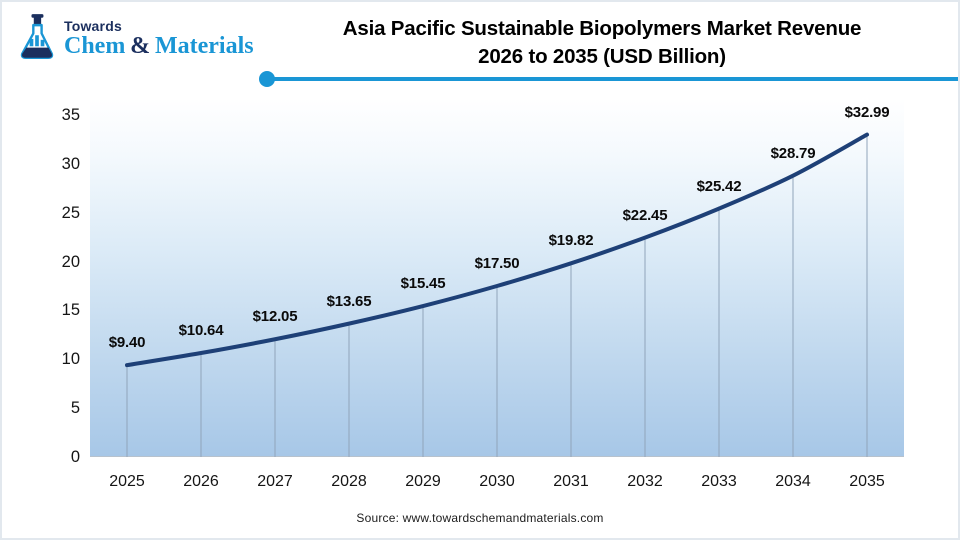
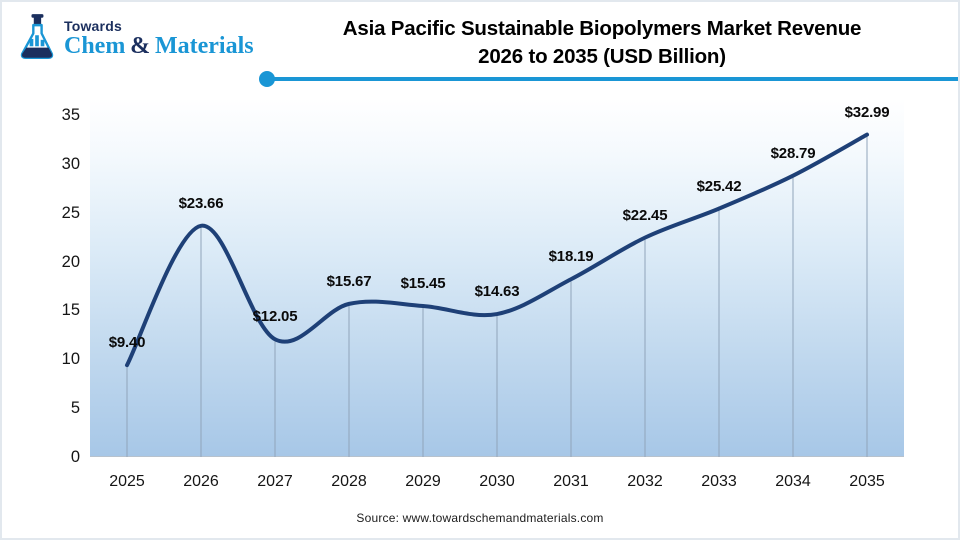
2026: $10.64 -> $23.66
2028: $13.65 -> $15.67
2030: $17.50 -> $14.63
2031: $19.82 -> $18.19
